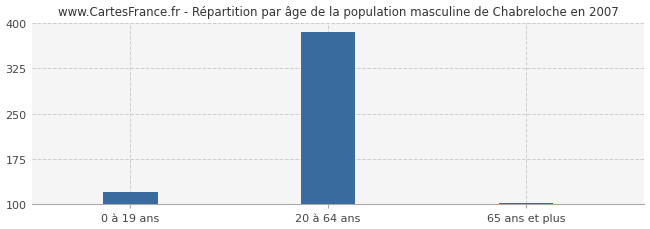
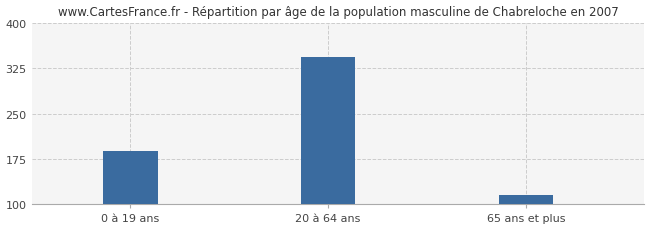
0 à 19 ans: 120 -> 188
20 à 64 ans: 385 -> 344
65 ans et plus: 103 -> 116
